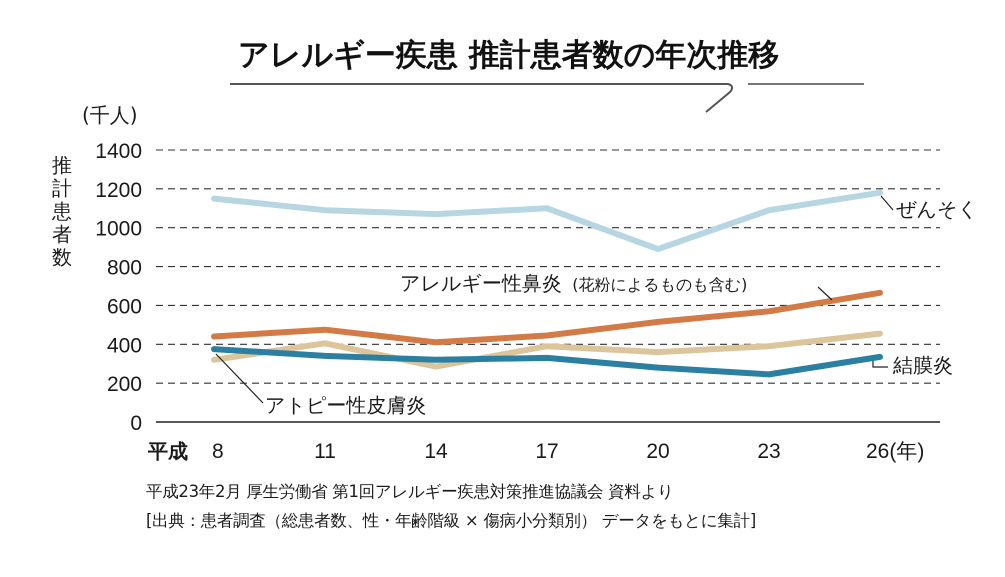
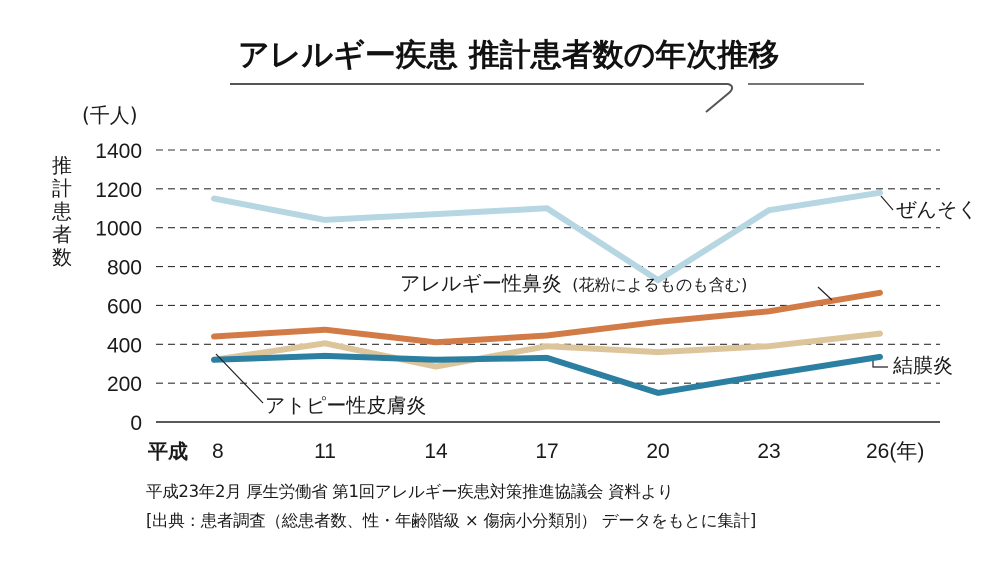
結膜炎/8: 380 -> 320
ぜんそく/11: 1090 -> 1040
ぜんそく/20: 890 -> 730
結膜炎/20: 280 -> 150
